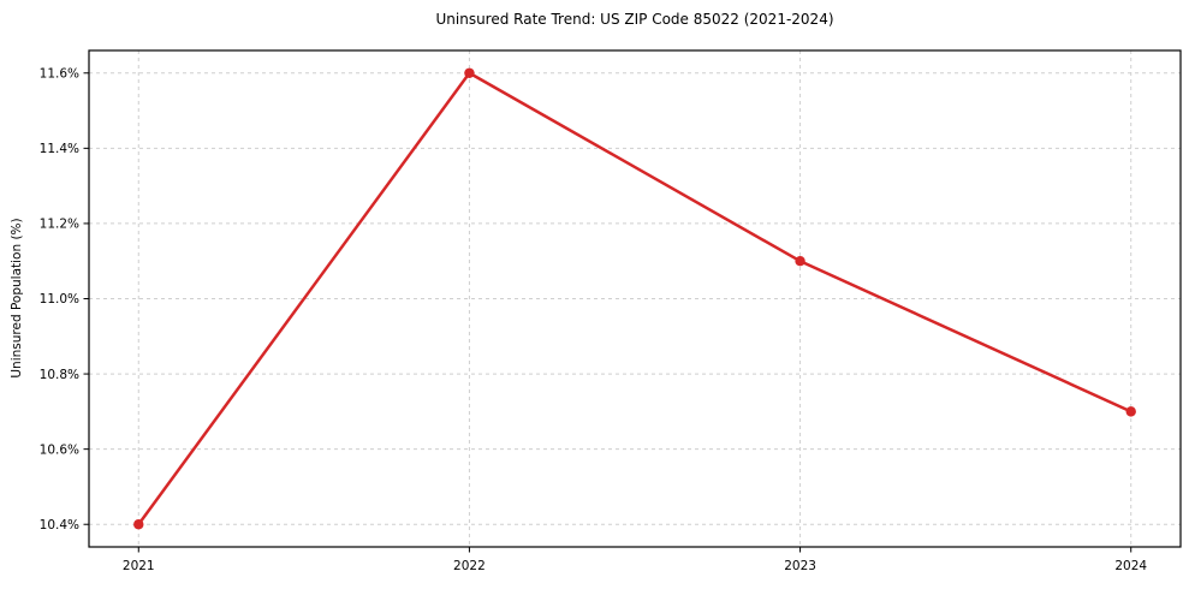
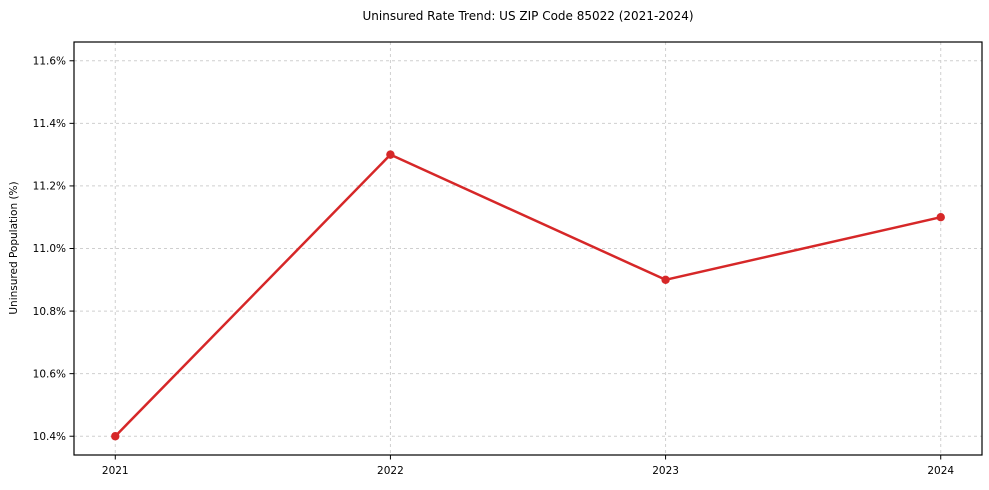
2022: 11.6% -> 11.3%
2023: 11.1% -> 10.9%
2024: 10.7% -> 11.1%
